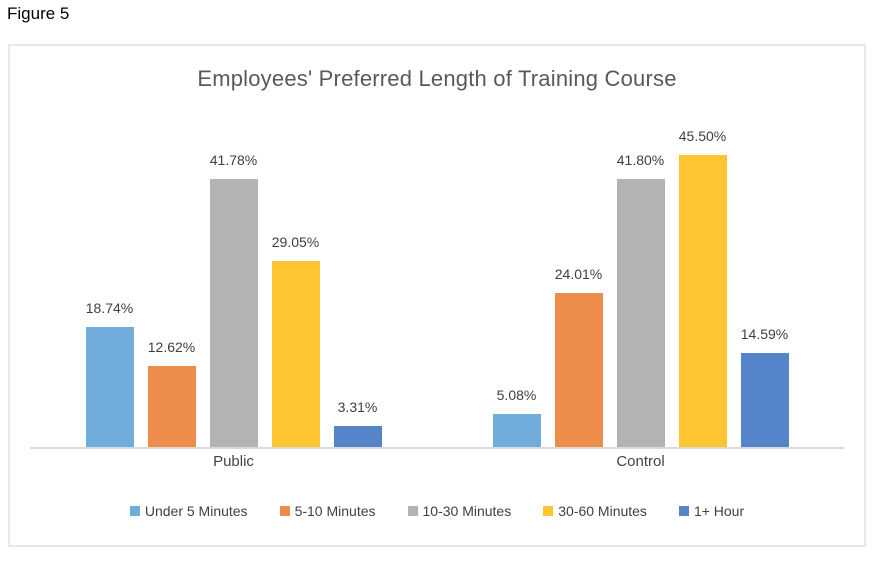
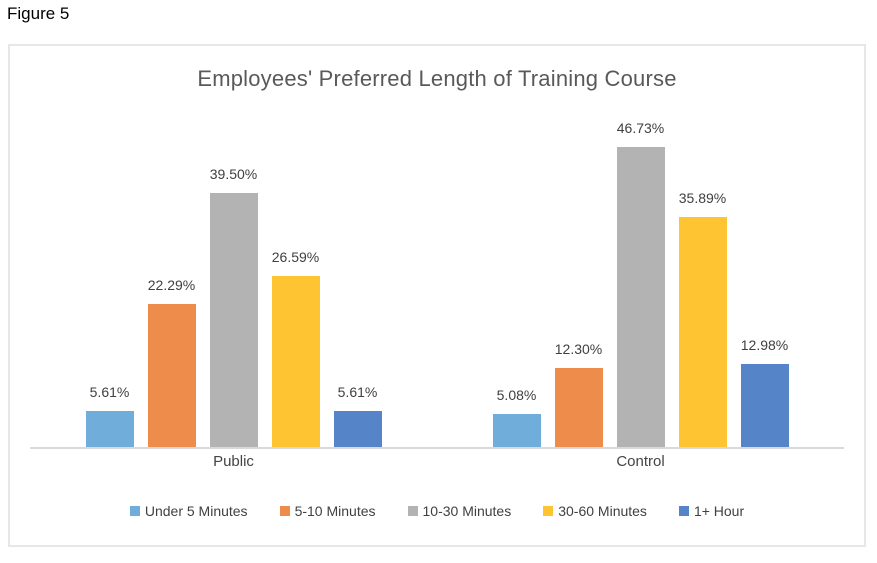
Under 5 Minutes/Public: 18.74% -> 5.61%
5-10 Minutes/Public: 12.62% -> 22.29%
10-30 Minutes/Public: 41.78% -> 39.50%
30-60 Minutes/Public: 29.05% -> 26.59%
1+ Hour/Public: 3.31% -> 5.61%
5-10 Minutes/Control: 24.01% -> 12.30%
10-30 Minutes/Control: 41.80% -> 46.73%
30-60 Minutes/Control: 45.50% -> 35.89%
1+ Hour/Control: 14.59% -> 12.98%
